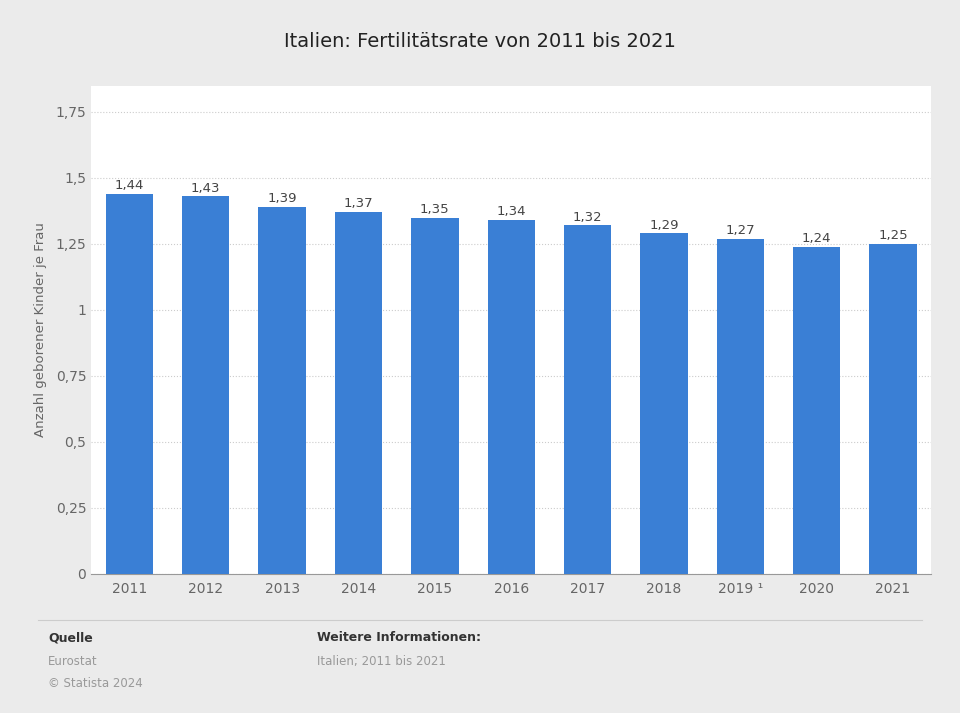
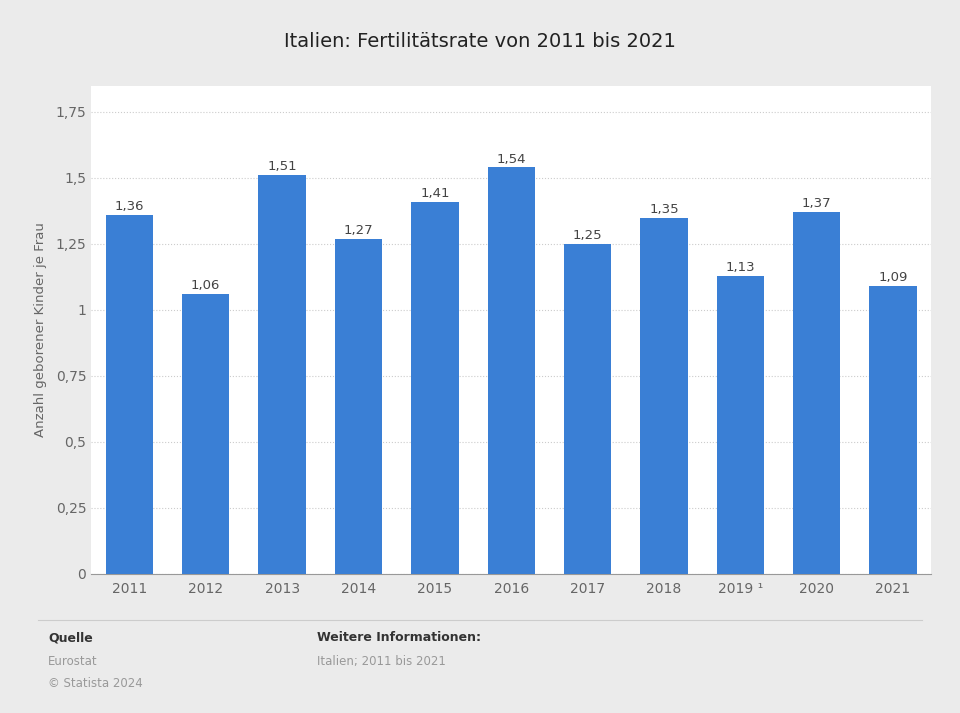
2011: 1,44 -> 1,36
2012: 1,43 -> 1,06
2013: 1,39 -> 1,51
2014: 1,37 -> 1,27
2015: 1,35 -> 1,41
2016: 1,34 -> 1,54
2017: 1,32 -> 1,25
2018: 1,29 -> 1,35
2019 ¹: 1,27 -> 1,13
2020: 1,24 -> 1,37
2021: 1,25 -> 1,09
